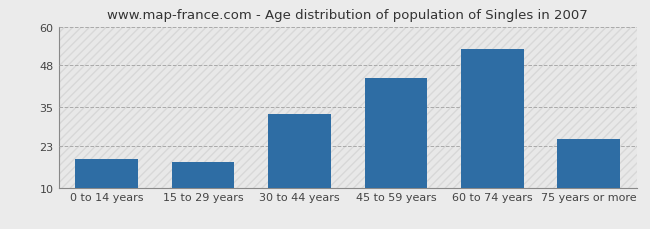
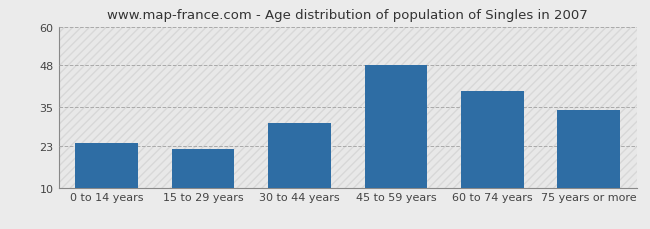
0 to 14 years: 19 -> 24
15 to 29 years: 18 -> 22
30 to 44 years: 33 -> 30
45 to 59 years: 44 -> 48
60 to 74 years: 53 -> 40
75 years or more: 25 -> 34
